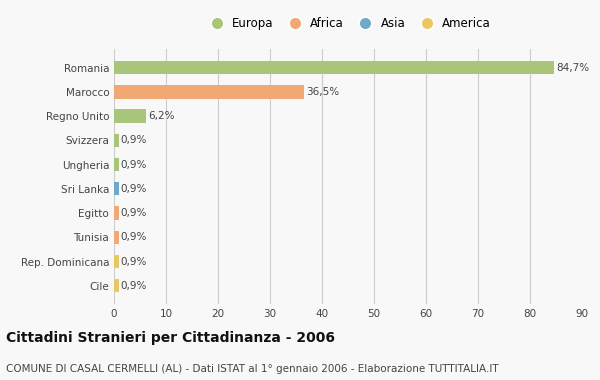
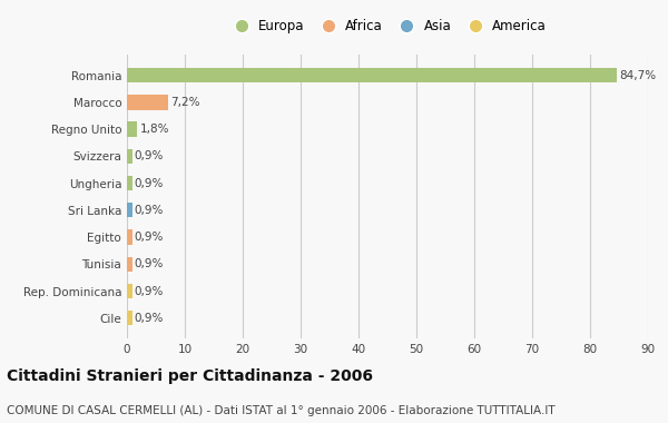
Marocco: 36,5% -> 7,2%
Regno Unito: 6,2% -> 1,8%
